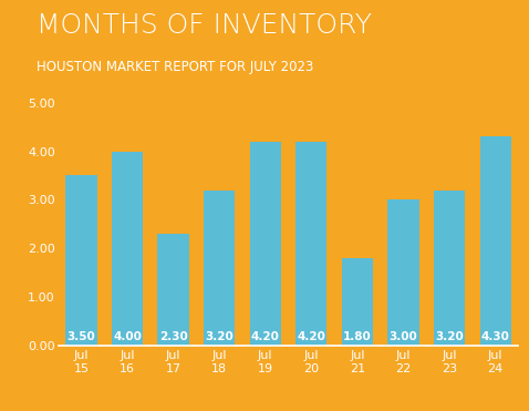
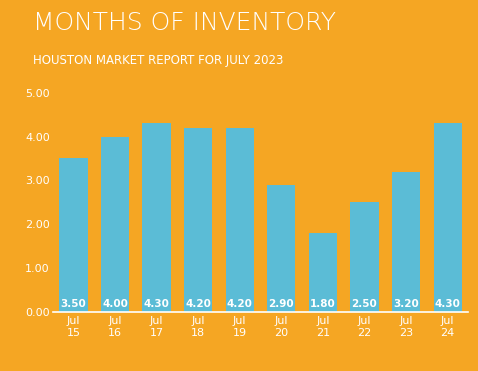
Jul 17: 2.30 -> 4.30
Jul 18: 3.20 -> 4.20
Jul 20: 4.20 -> 2.90
Jul 22: 3.00 -> 2.50
